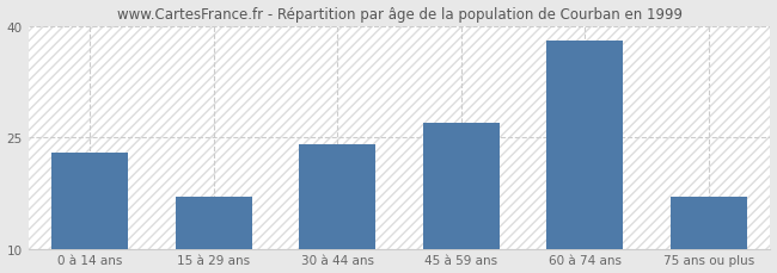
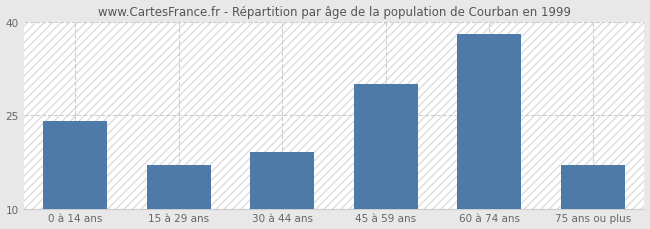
0 à 14 ans: 23 -> 24
30 à 44 ans: 24 -> 19
45 à 59 ans: 27 -> 30
